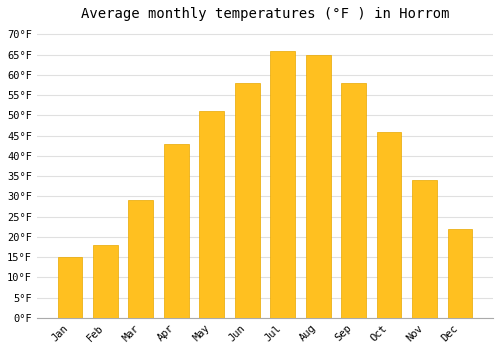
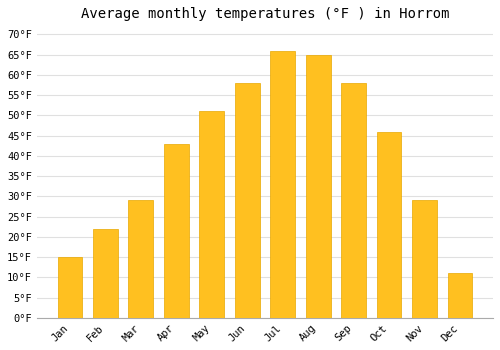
Feb: 18°F -> 22°F
Nov: 34°F -> 29°F
Dec: 22°F -> 11°F
